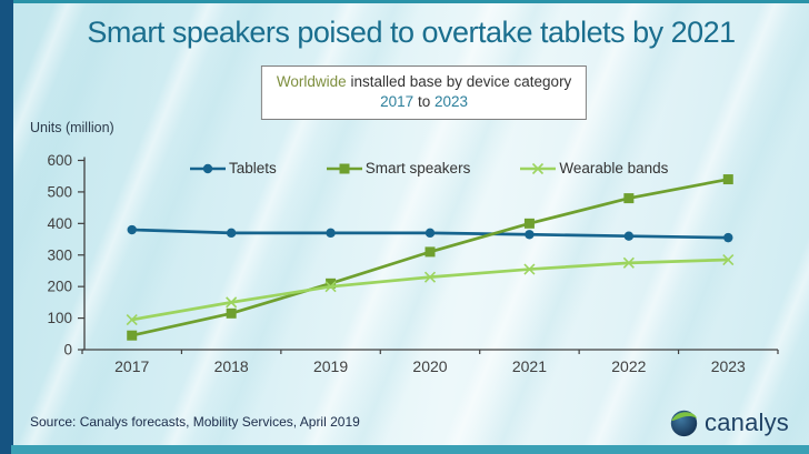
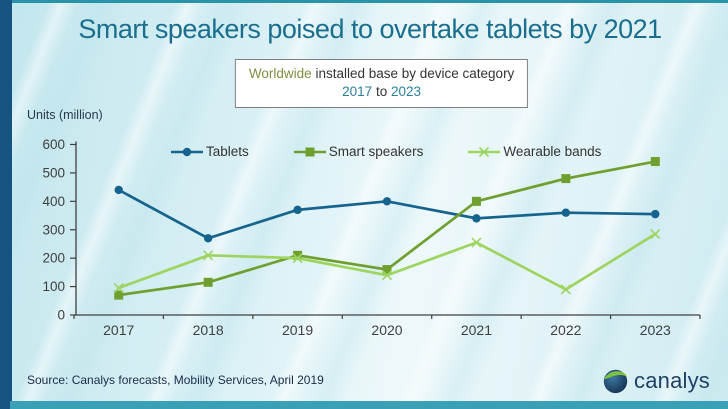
Tablets/2017: 380 -> 440
Smart speakers/2017: 40 -> 70
Tablets/2018: 370 -> 270
Wearable bands/2018: 150 -> 210
Tablets/2020: 370 -> 400
Smart speakers/2020: 310 -> 160
Wearable bands/2020: 230 -> 140
Tablets/2021: 360 -> 340
Wearable bands/2022: 280 -> 90
